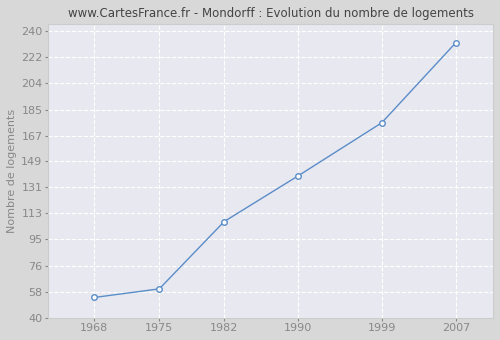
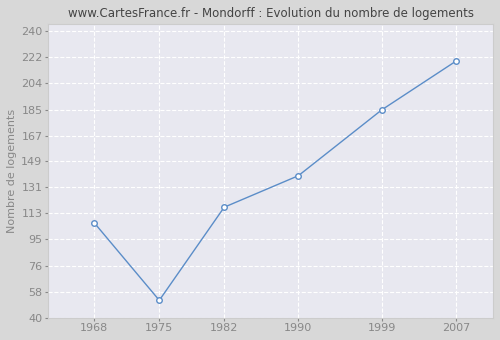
1968: 54 -> 106
1975: 60 -> 52
1982: 107 -> 117
1999: 176 -> 185
2007: 232 -> 219
